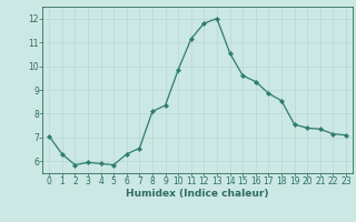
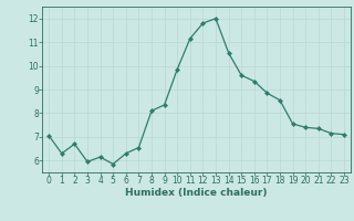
2: 5.85 -> 6.70
4: 5.90 -> 6.15
